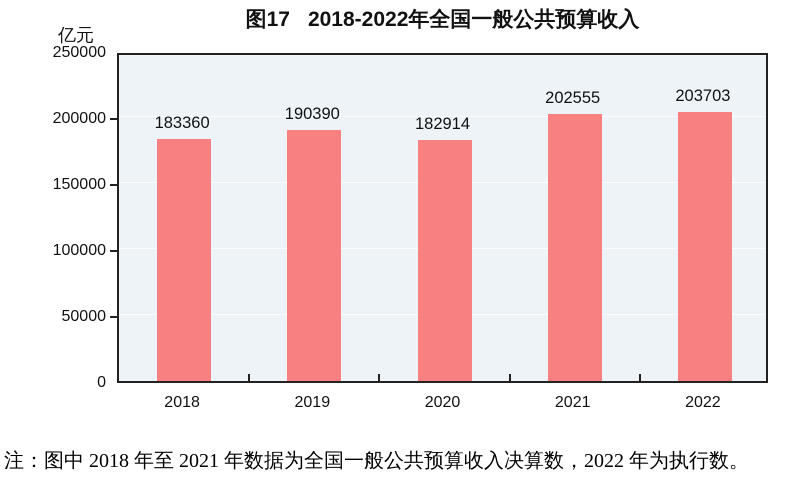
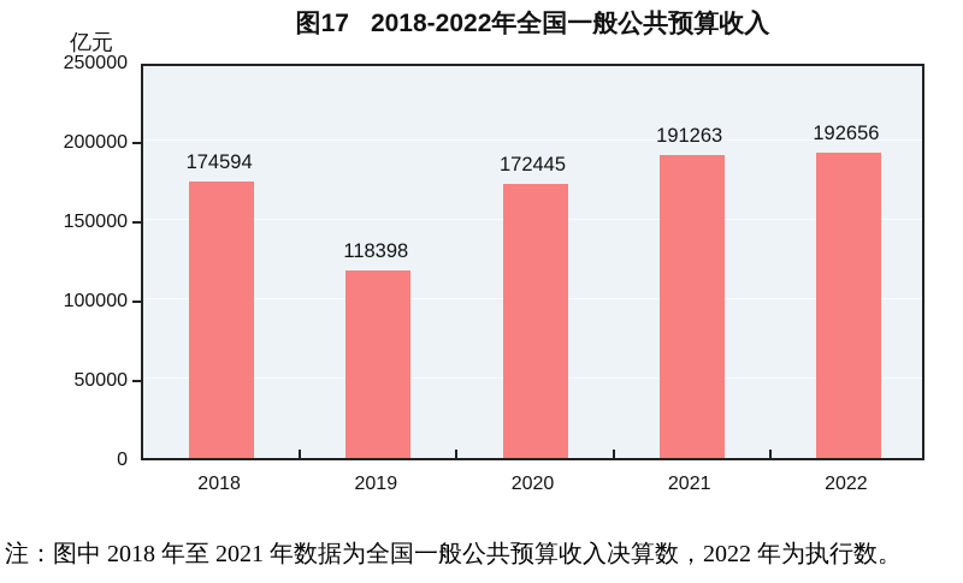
2018: 183360 -> 174594
2019: 190390 -> 118398
2020: 182914 -> 172445
2021: 202555 -> 191263
2022: 203703 -> 192656
